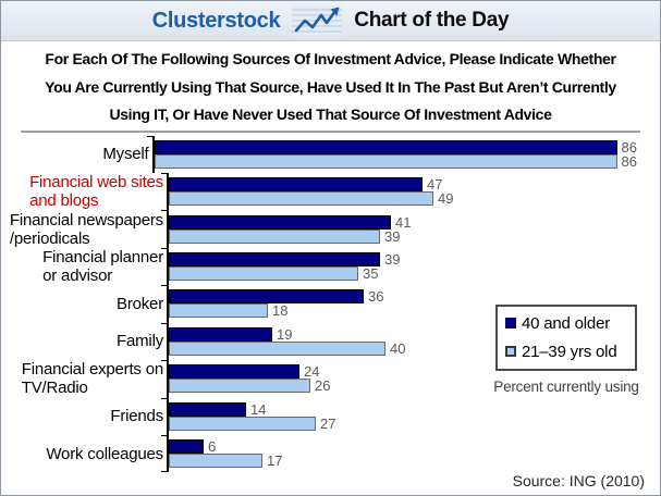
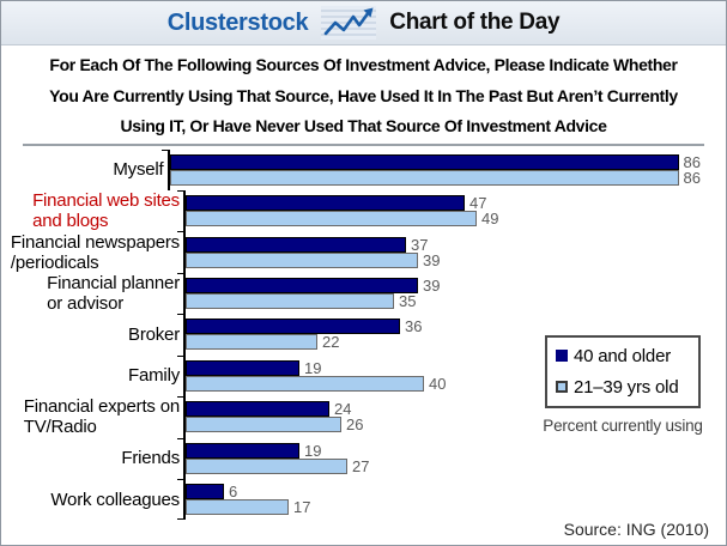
40 and older/Financial newspapers /periodicals: 41 -> 37
21–39 yrs old/Broker: 18 -> 22
40 and older/Friends: 14 -> 19
